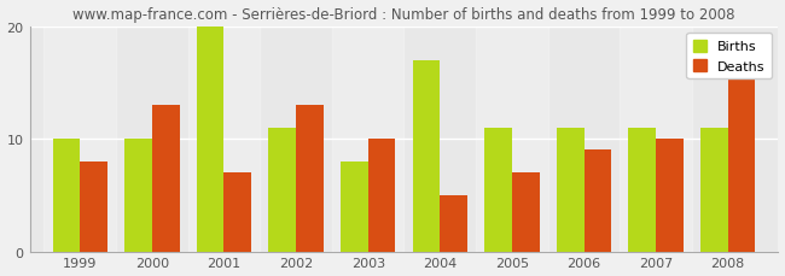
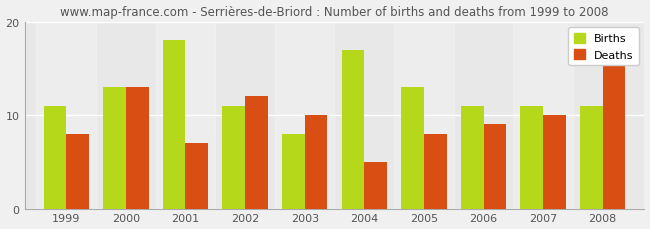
Births/1999: 10 -> 11
Births/2000: 10 -> 13
Births/2001: 20 -> 18
Deaths/2002: 13 -> 12
Births/2005: 11 -> 13
Deaths/2005: 7 -> 8
